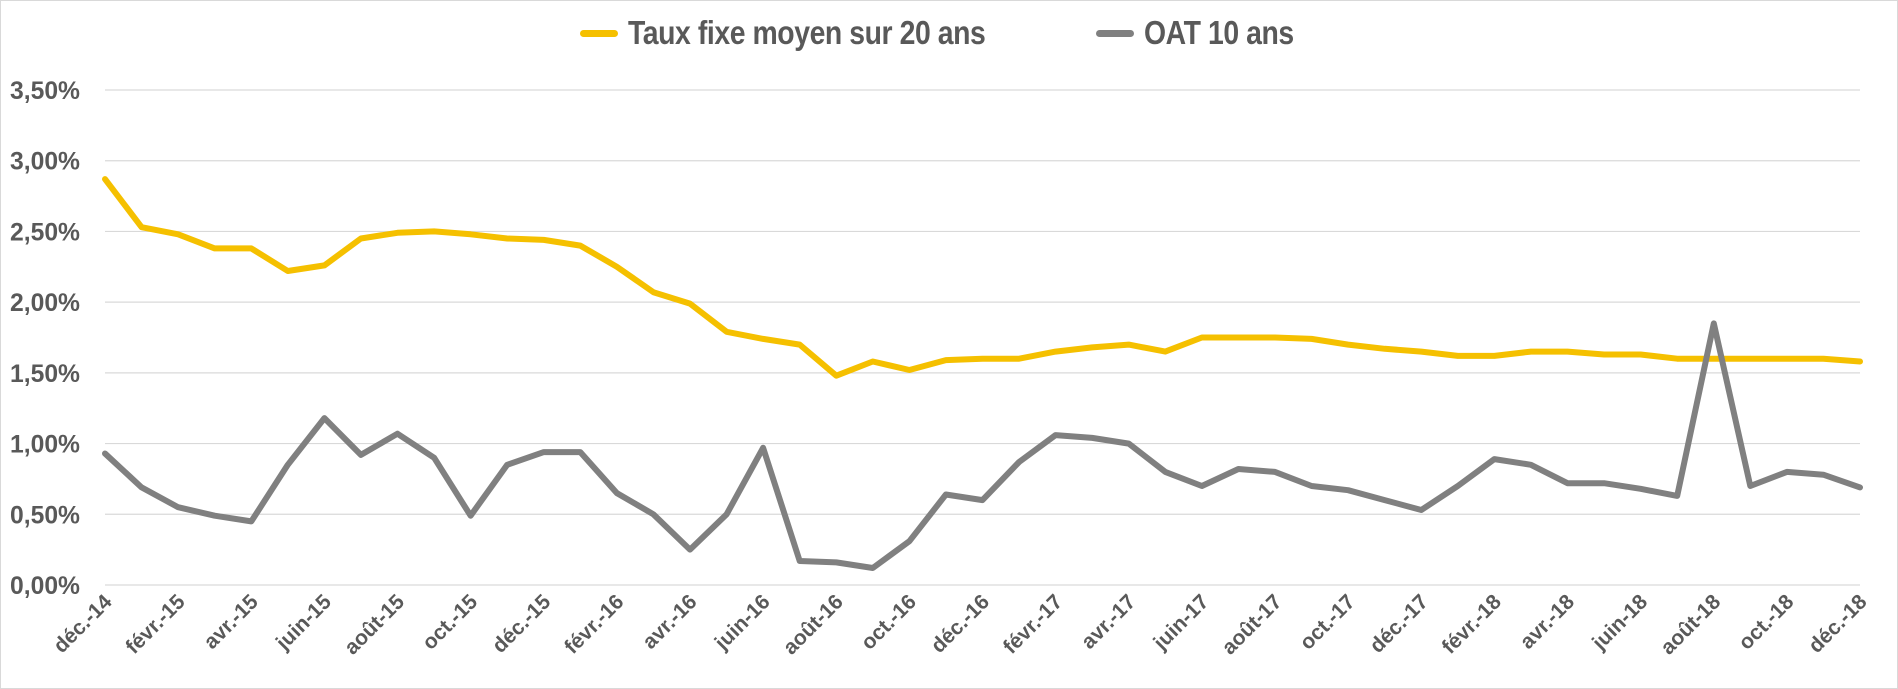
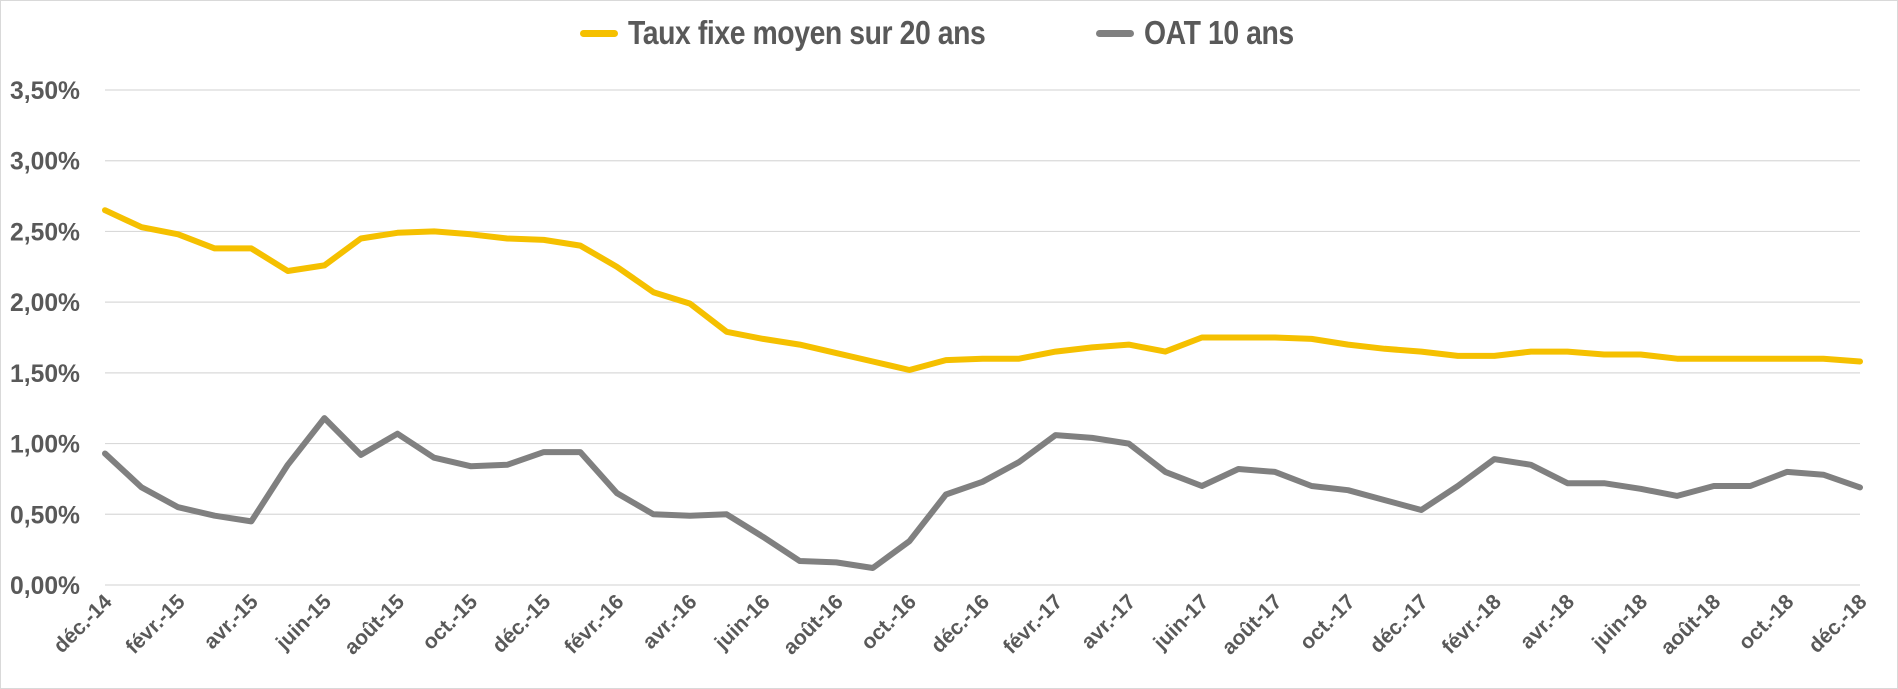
Taux fixe moyen sur 20 ans/déc.-14: 2,87% -> 2,65%
OAT 10 ans/oct.-15: 0,49% -> 0,84%
OAT 10 ans/avr.-16: 0,25% -> 0,49%
OAT 10 ans/juin-16: 0,97% -> 0,34%
Taux fixe moyen sur 20 ans/août-16: 1,48% -> 1,64%
OAT 10 ans/déc.-16: 0,60% -> 0,73%
OAT 10 ans/août-18: 1,85% -> 0,70%
